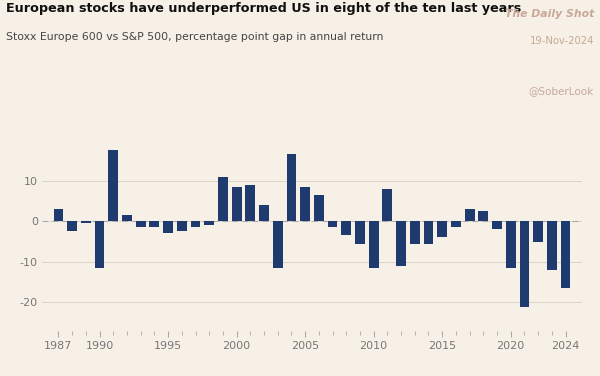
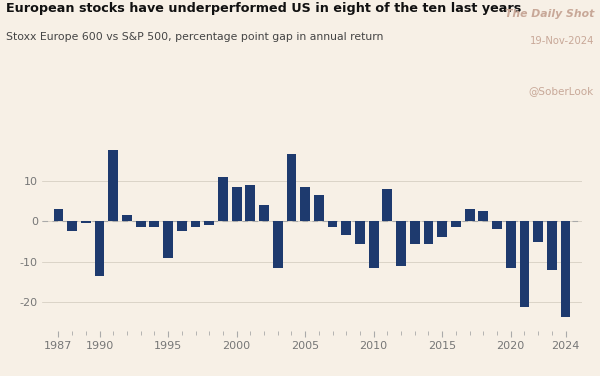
1990: -11.5 -> -13.5
1995: -3.0 -> -9.0
2024: -16.5 -> -23.5
